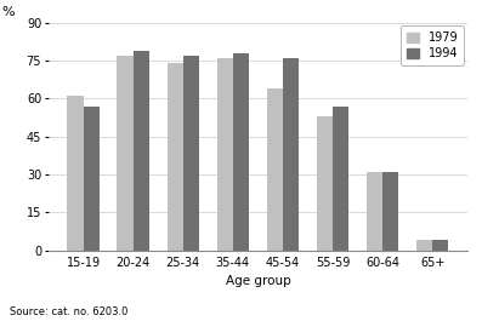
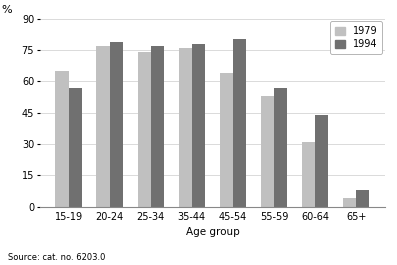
1979/15-19: 61 -> 65
1994/45-54: 76 -> 80
1994/60-64: 31 -> 44
1994/65+: 4 -> 8
